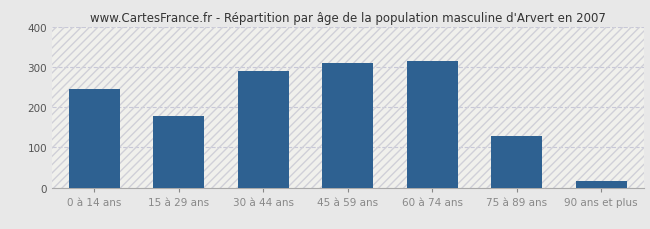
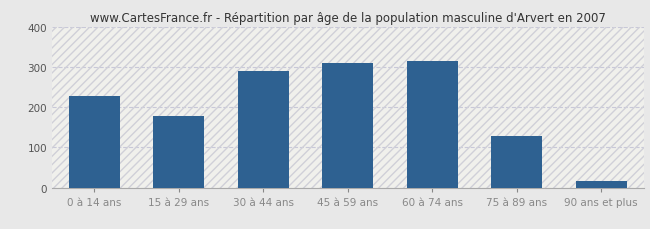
0 à 14 ans: 245 -> 228
